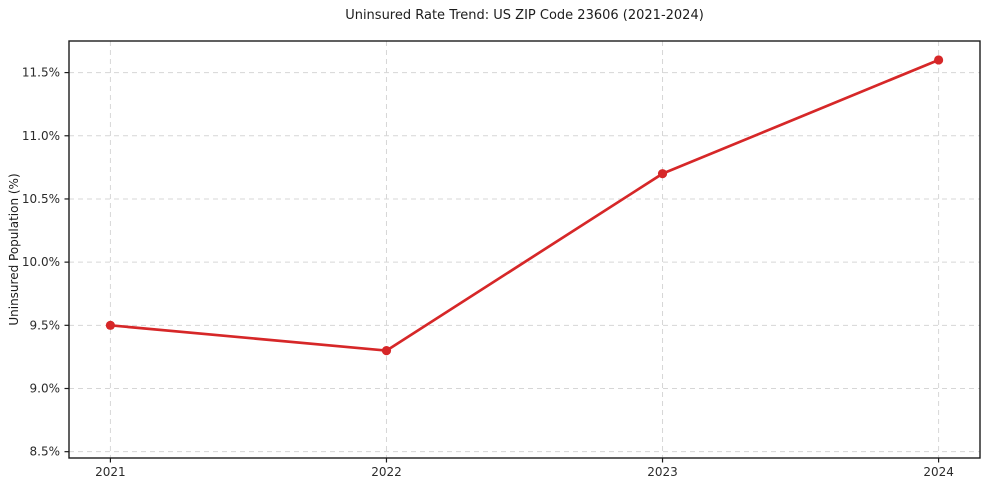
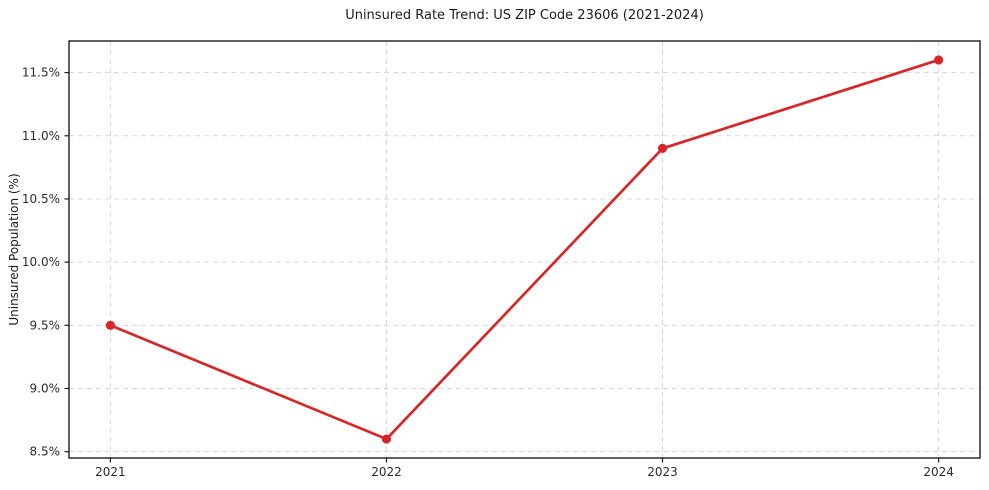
2022: 9.3% -> 8.6%
2023: 10.7% -> 10.9%
